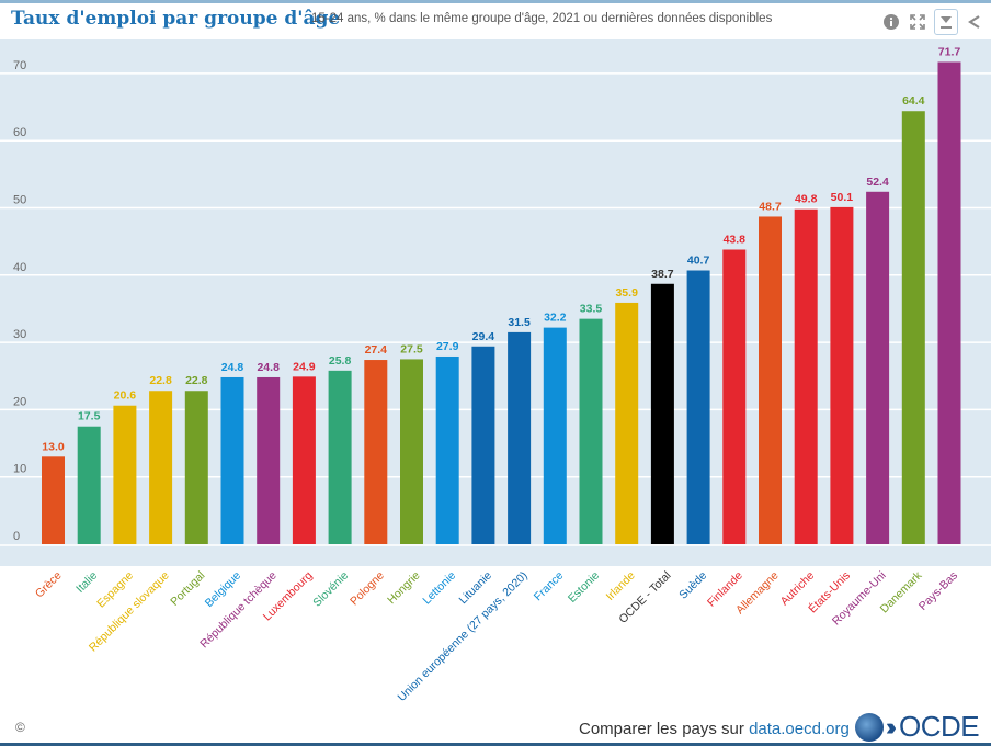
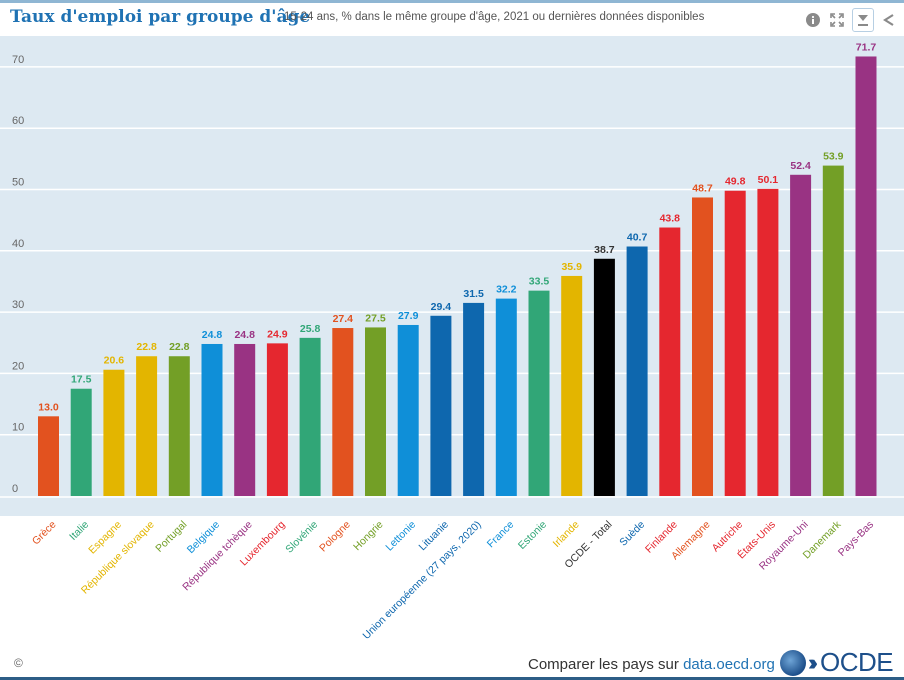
Danemark: 64.4 -> 53.9
